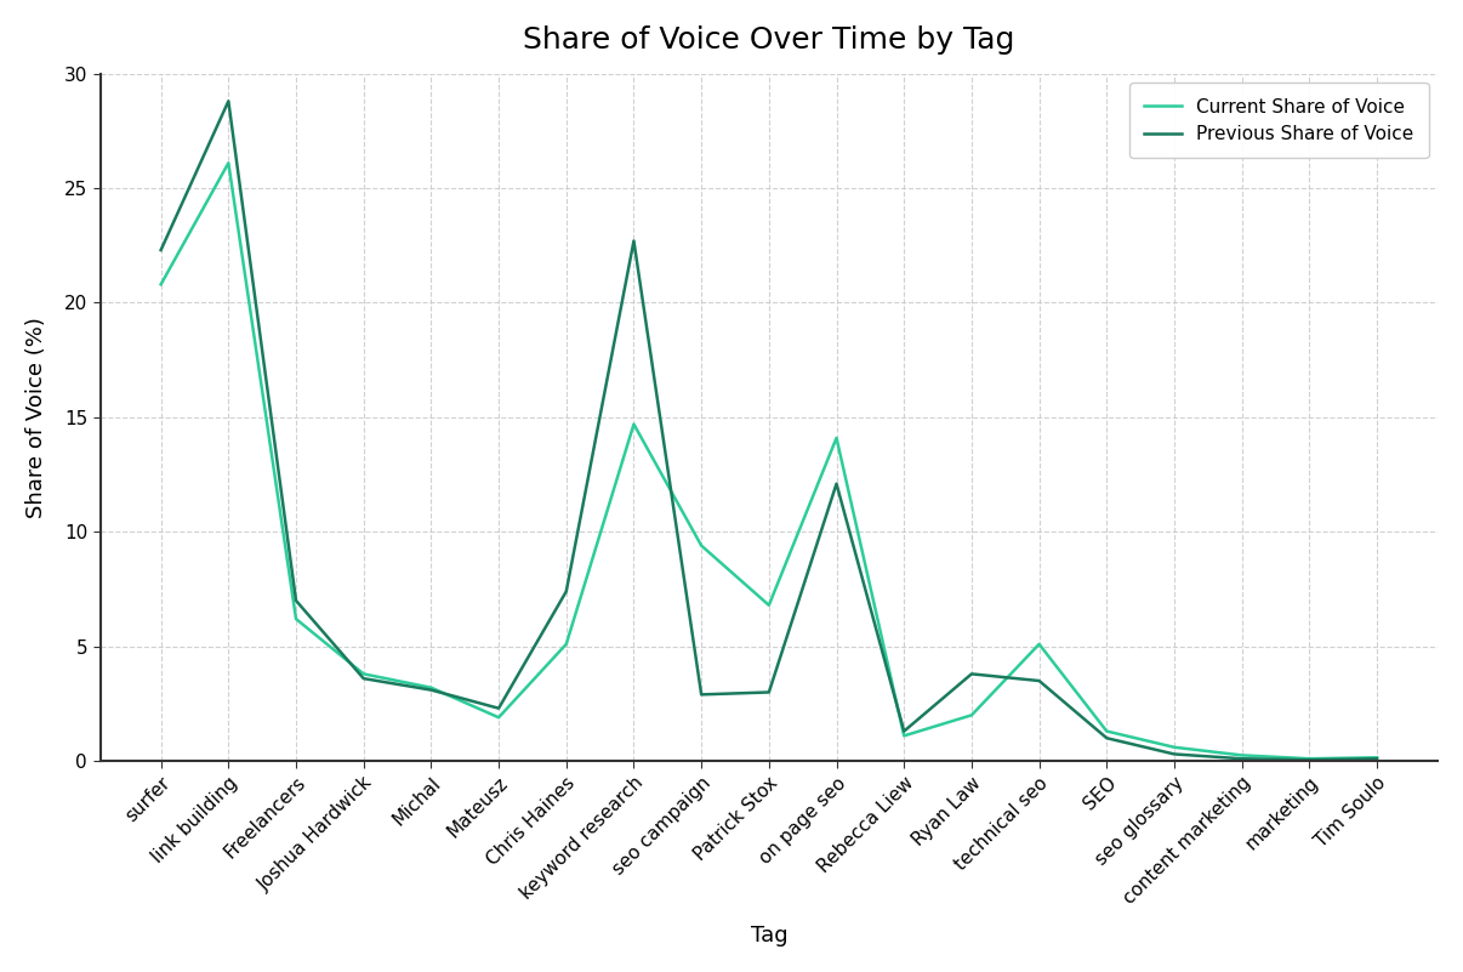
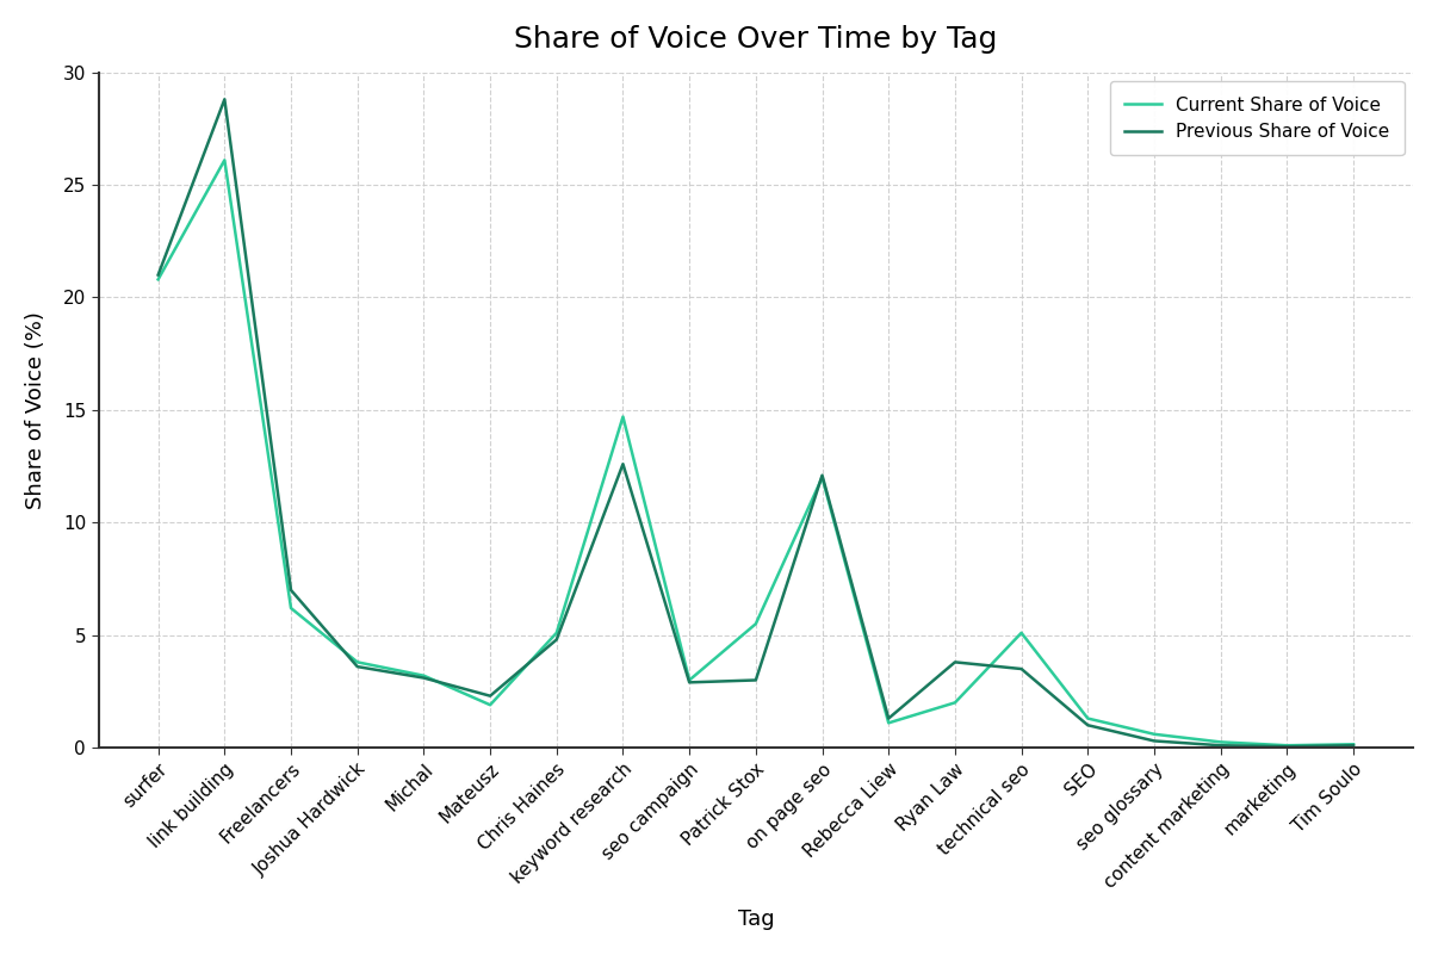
Previous Share of Voice/surfer: 22.3 -> 21.0
Previous Share of Voice/Chris Haines: 7.4 -> 4.8
Previous Share of Voice/keyword research: 22.7 -> 12.6
Current Share of Voice/seo campaign: 9.4 -> 3.0
Current Share of Voice/Patrick Stox: 6.8 -> 5.5
Current Share of Voice/on page seo: 14.1 -> 12.0
